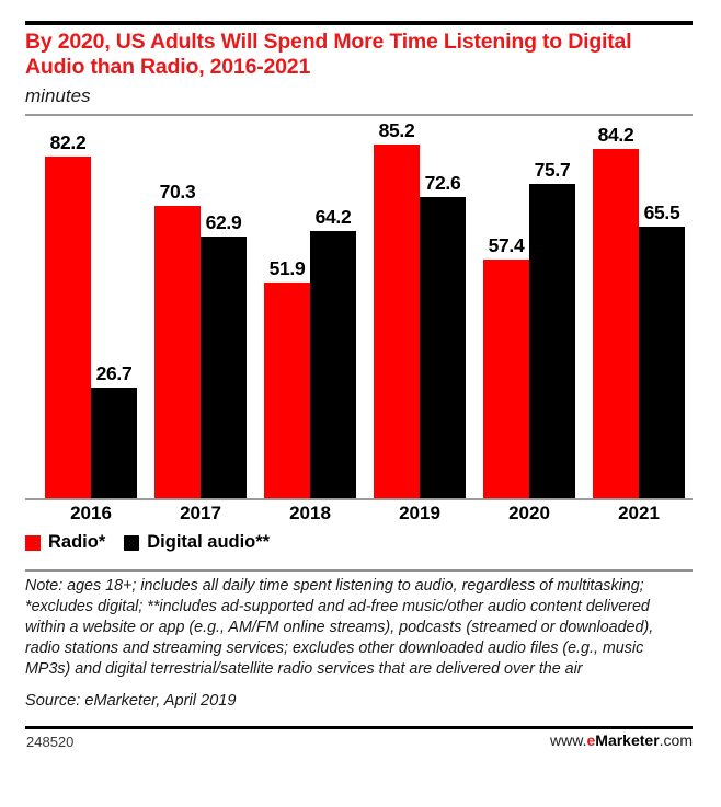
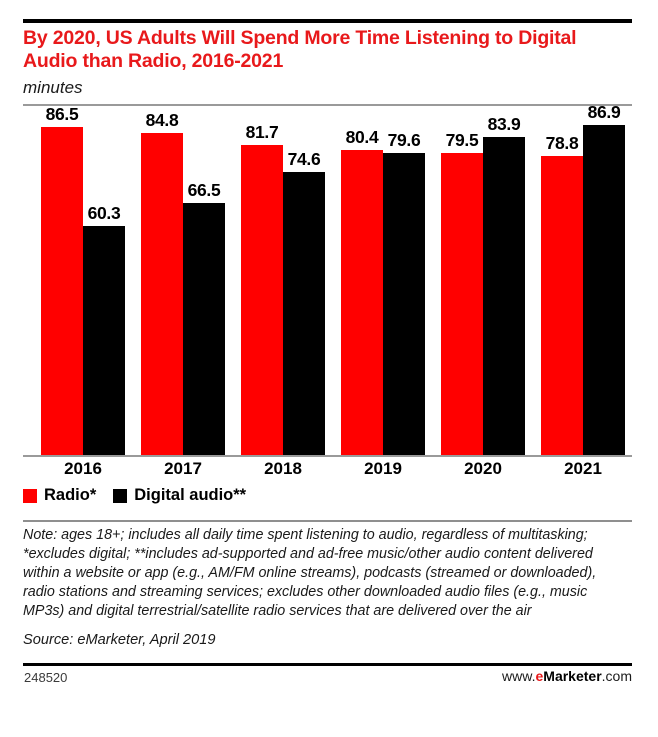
Radio*/2016: 82.2 -> 86.5
Digital audio**/2016: 26.7 -> 60.3
Radio*/2017: 70.3 -> 84.8
Digital audio**/2017: 62.9 -> 66.5
Radio*/2018: 51.9 -> 81.7
Digital audio**/2018: 64.2 -> 74.6
Radio*/2019: 85.2 -> 80.4
Digital audio**/2019: 72.6 -> 79.6
Radio*/2020: 57.4 -> 79.5
Digital audio**/2020: 75.7 -> 83.9
Radio*/2021: 84.2 -> 78.8
Digital audio**/2021: 65.5 -> 86.9
